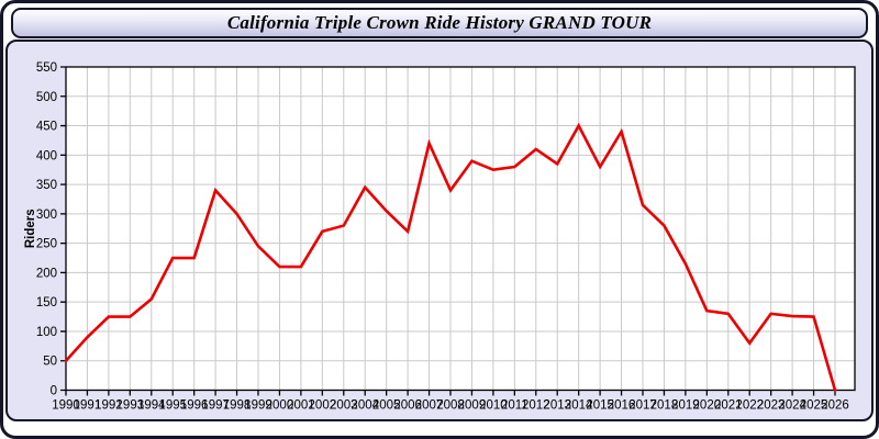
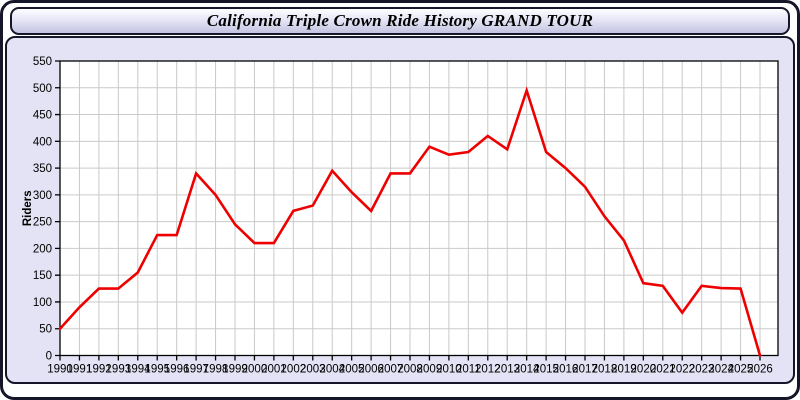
2007: 420 -> 340
2014: 450 -> 500
2016: 440 -> 350
2018: 280 -> 260
